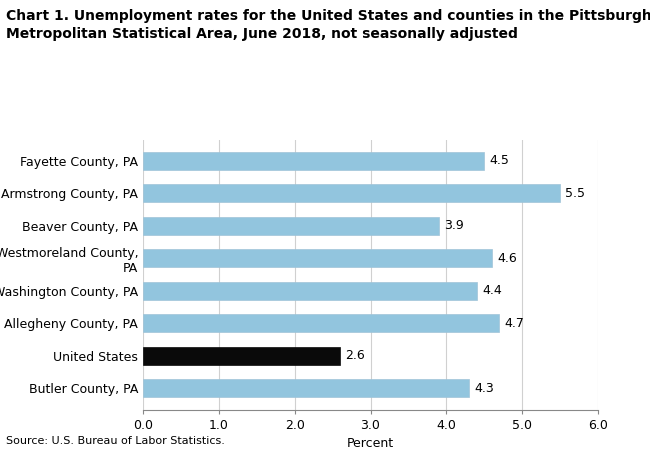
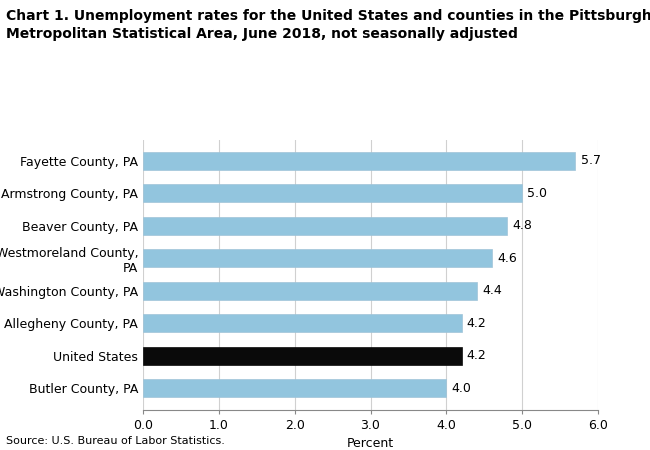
Fayette County, PA: 4.5 -> 5.7
Armstrong County, PA: 5.5 -> 5.0
Beaver County, PA: 3.9 -> 4.8
Allegheny County, PA: 4.7 -> 4.2
United States: 2.6 -> 4.2
Butler County, PA: 4.3 -> 4.0
